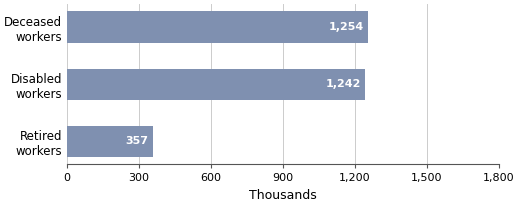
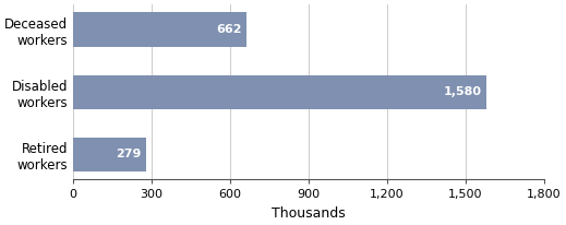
Deceased workers: 1,254 -> 662
Disabled workers: 1,242 -> 1,580
Retired workers: 357 -> 279
